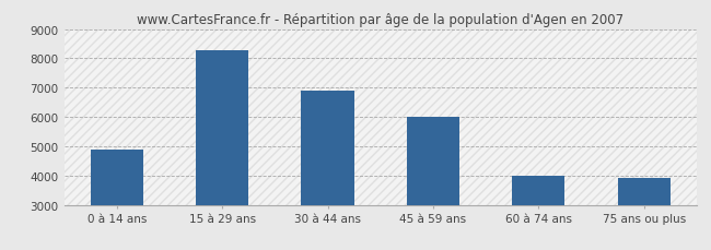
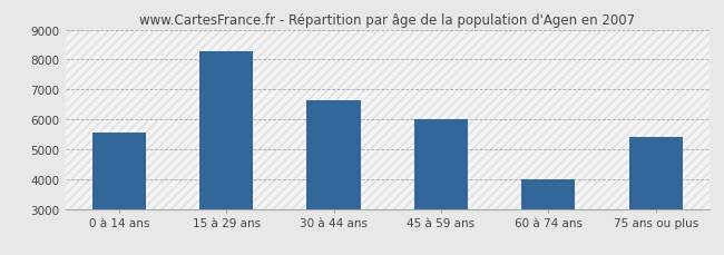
0 à 14 ans: 4900 -> 5550
30 à 44 ans: 6880 -> 6650
75 ans ou plus: 3900 -> 5400
